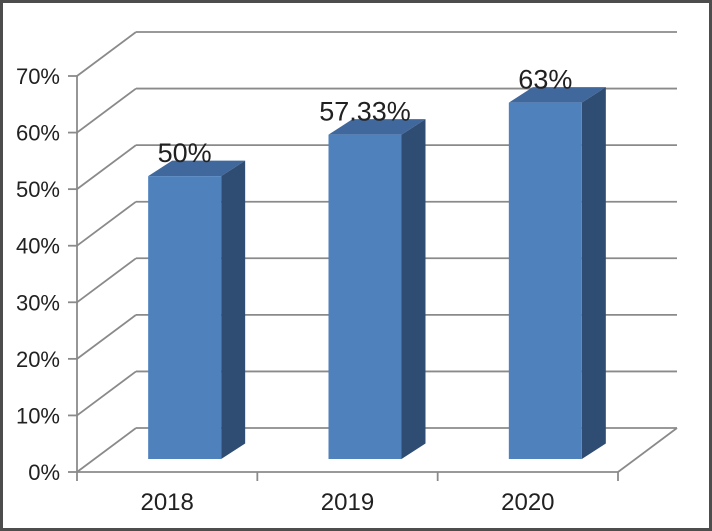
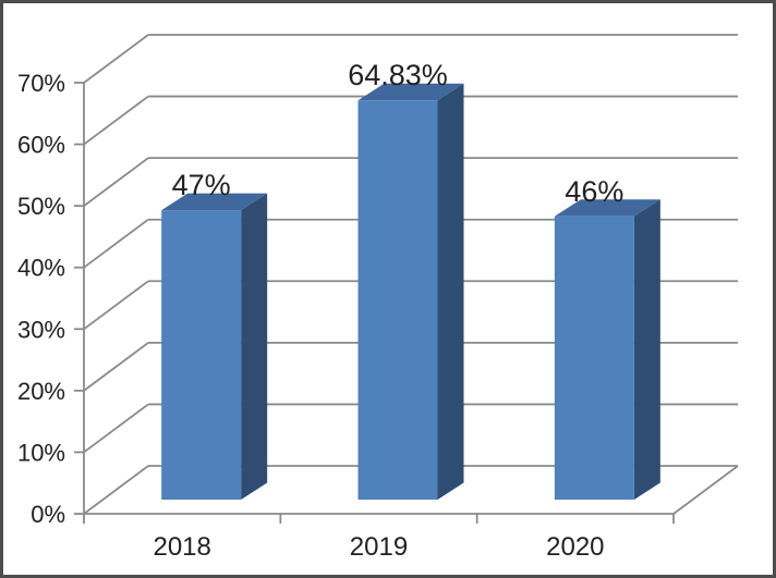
2018: 50% -> 47%
2019: 57.33% -> 64.83%
2020: 63% -> 46%
